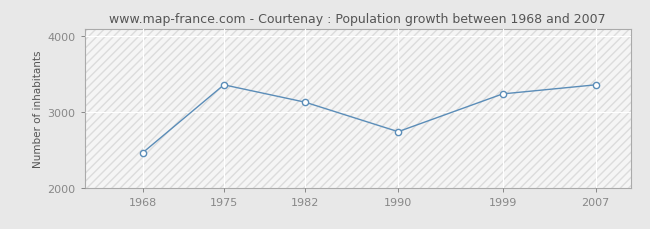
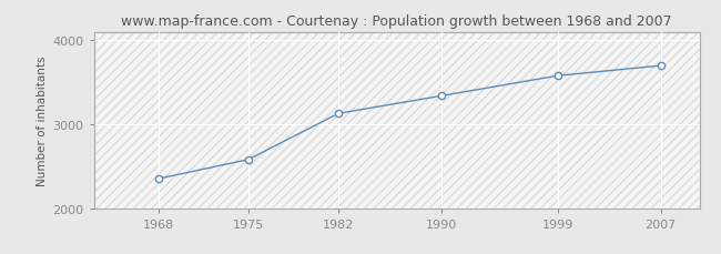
1968: 2460 -> 2350
1975: 3360 -> 2580
1990: 2740 -> 3340
1999: 3240 -> 3580
2007: 3360 -> 3700
